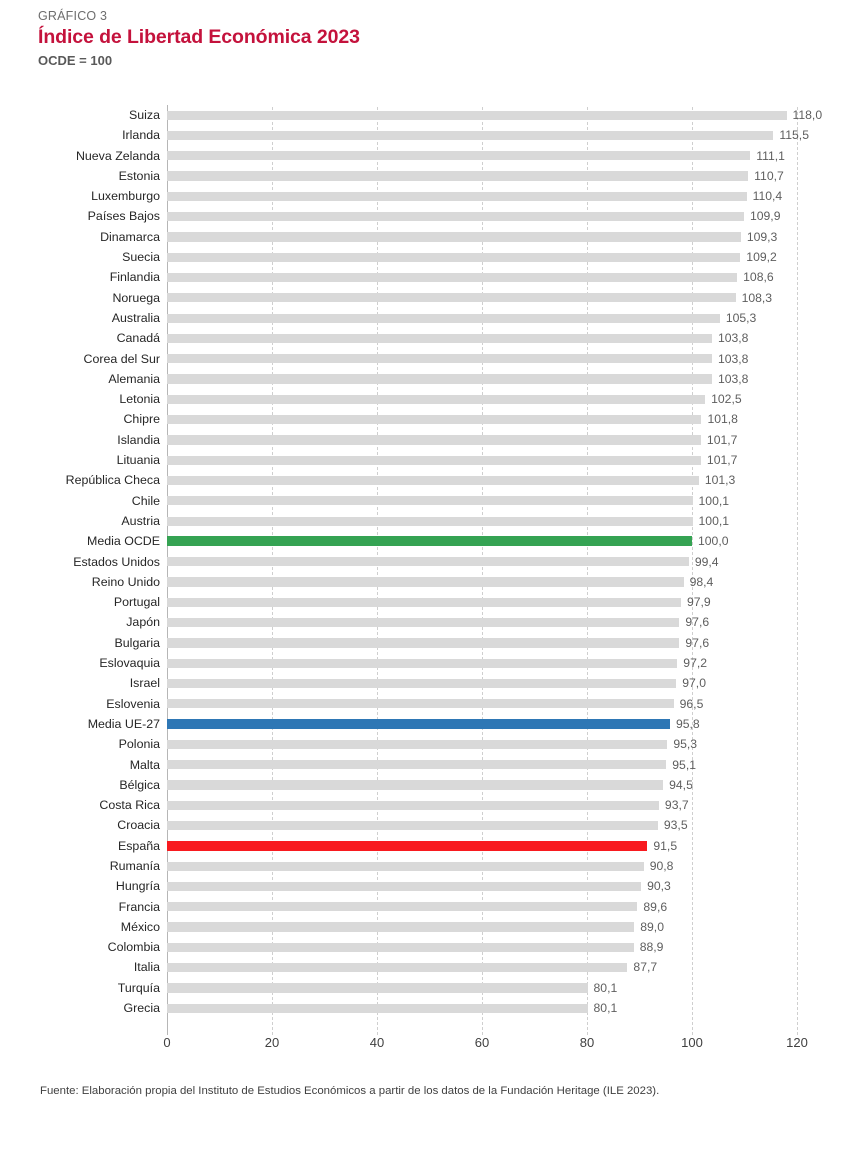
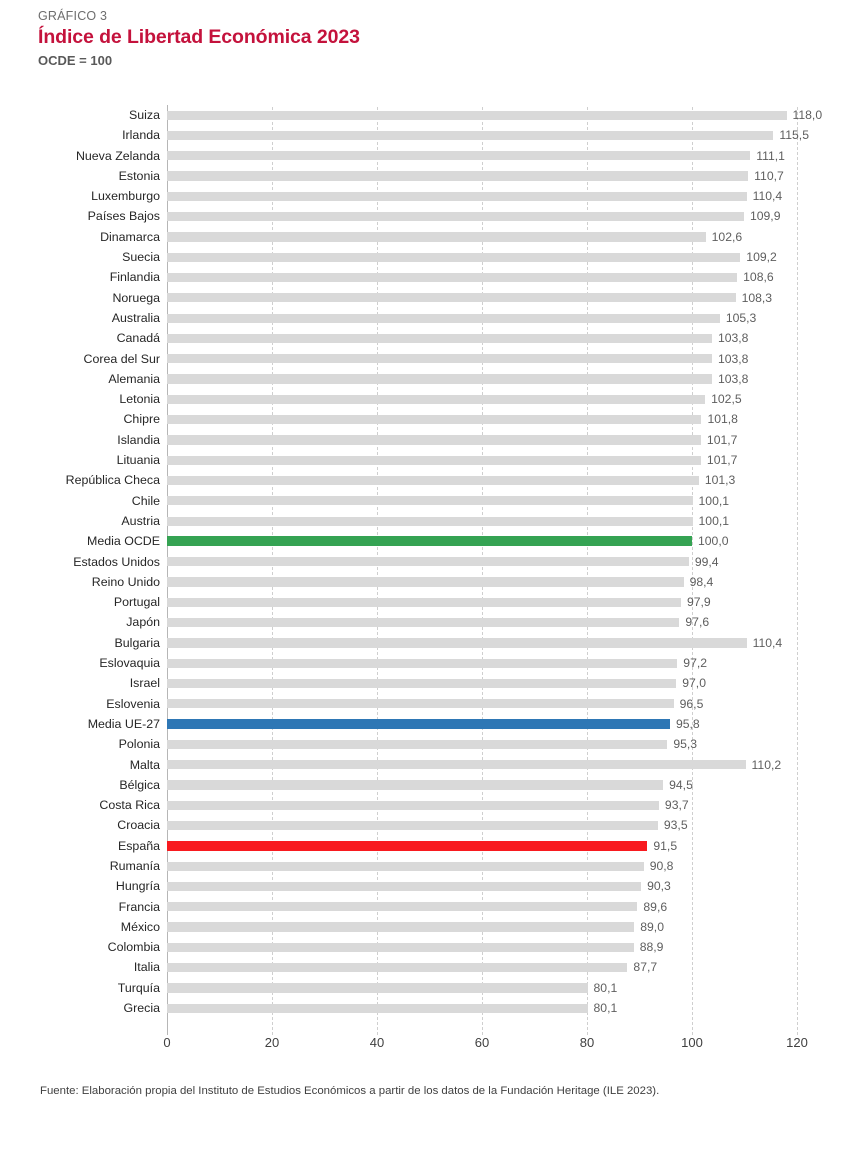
Dinamarca: 109,3 -> 102,6
Bulgaria: 97,6 -> 110,4
Malta: 95,1 -> 110,2
